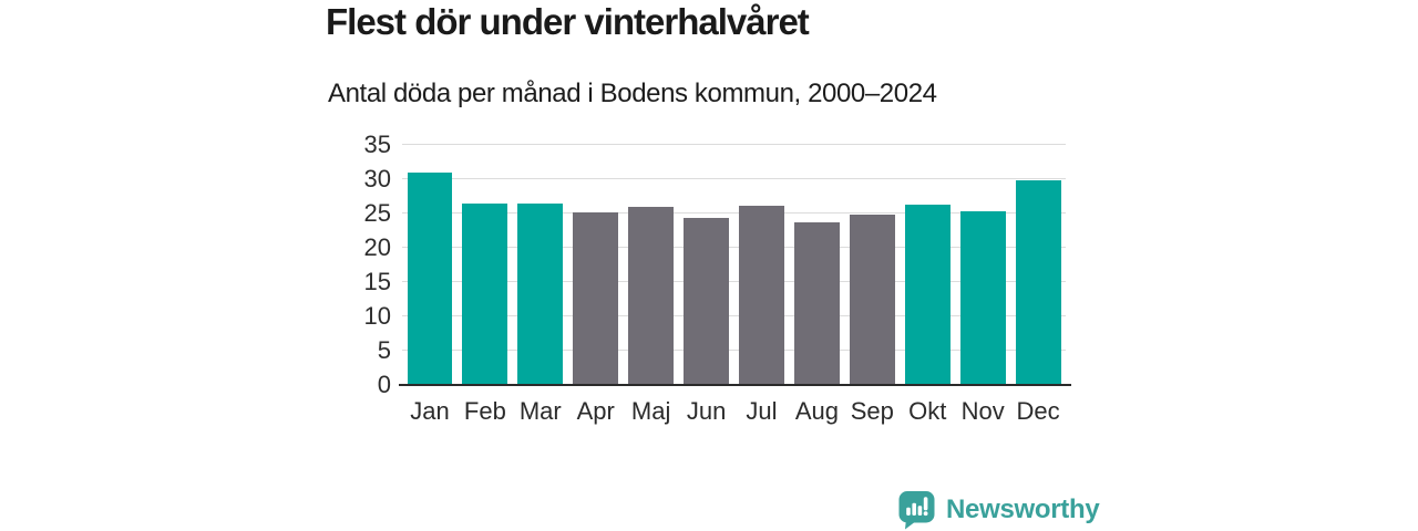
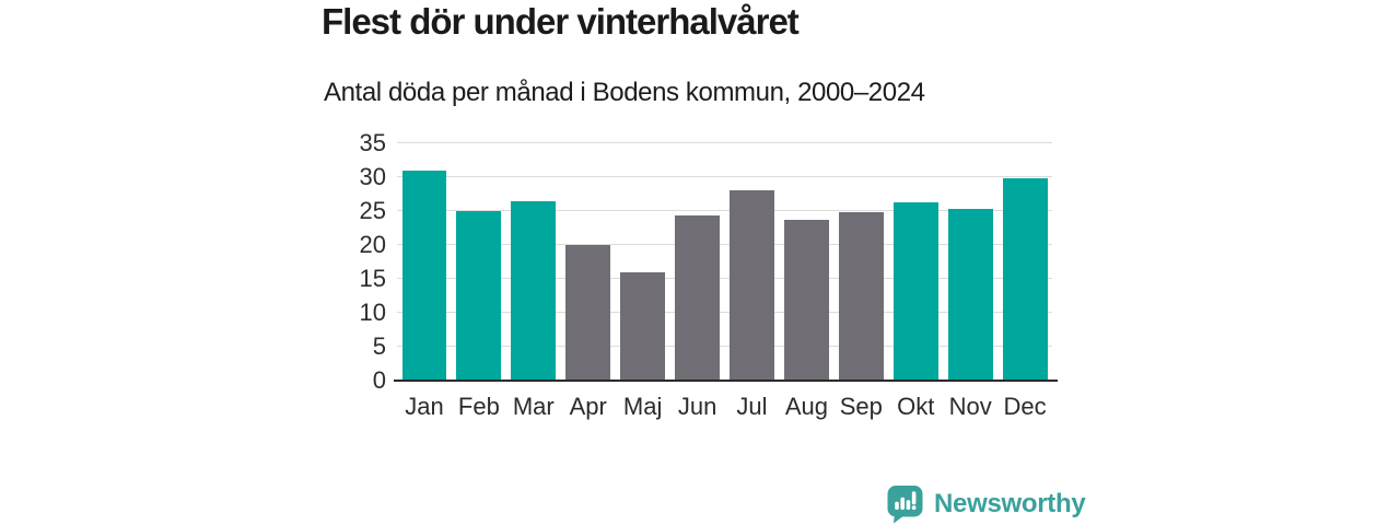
Feb: 26 -> 25
Apr: 25 -> 20
Maj: 26 -> 16
Jul: 26 -> 28
